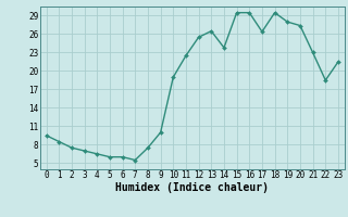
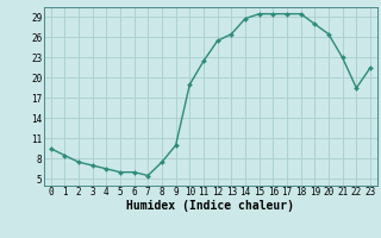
14: 23.8 -> 28.8
17: 26.4 -> 29.5
20: 27.4 -> 26.5
